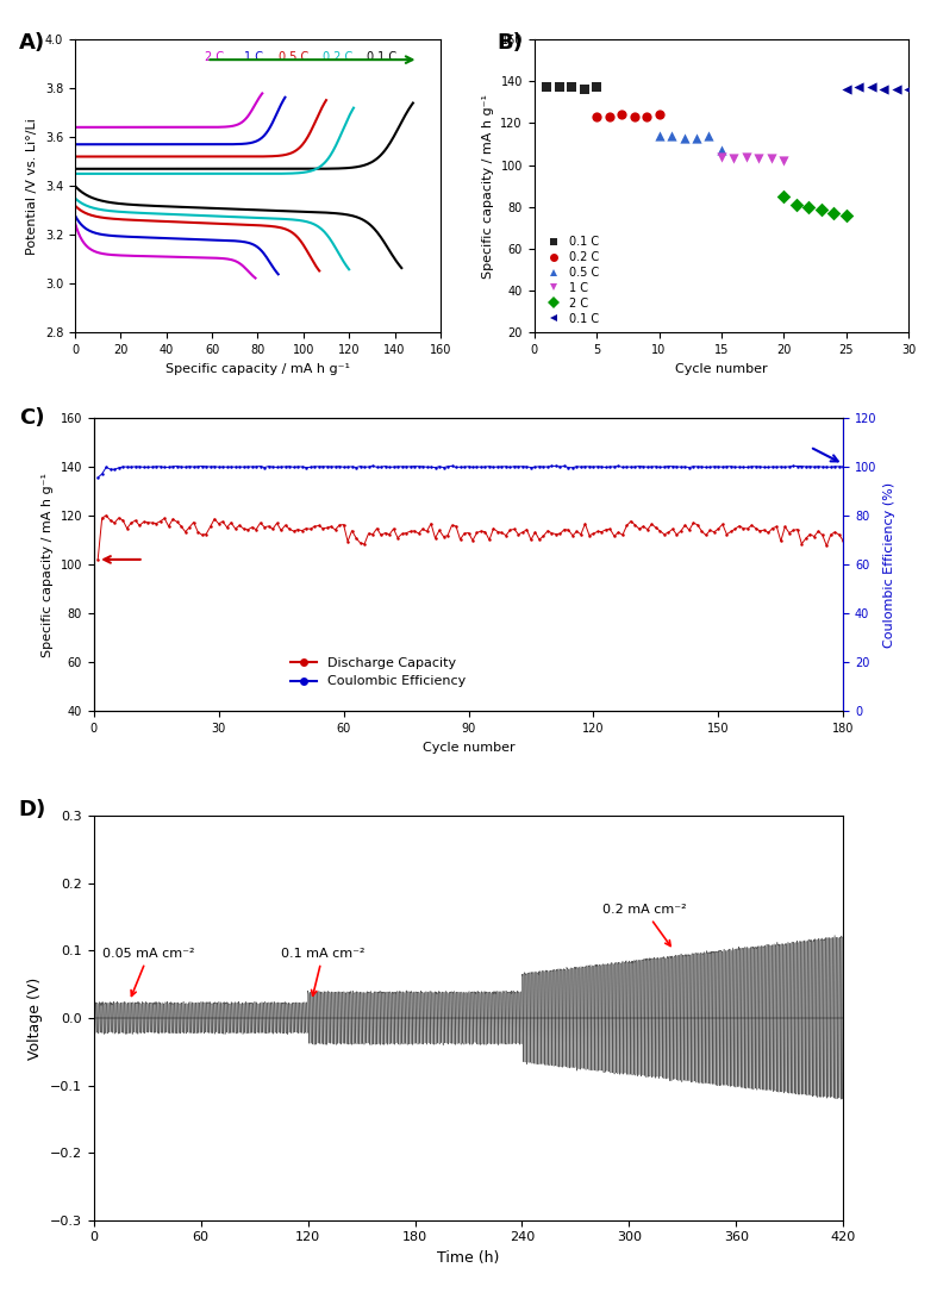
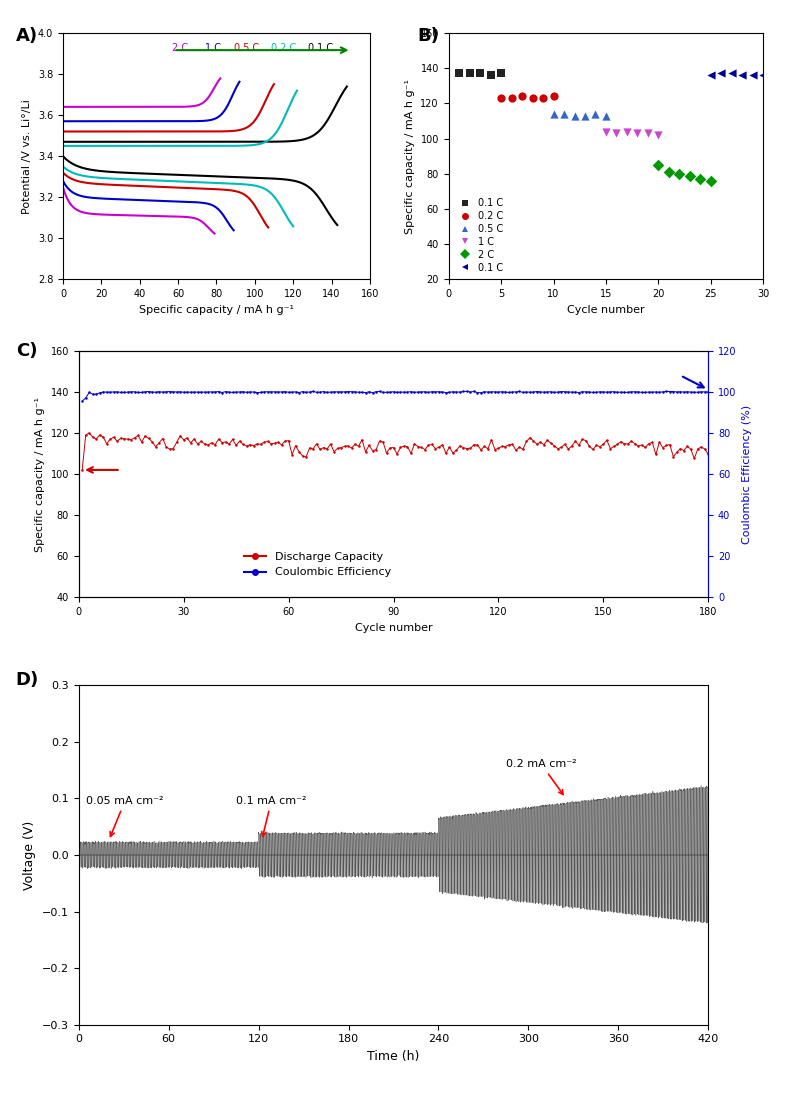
0.5 C/15: 107 -> 113
